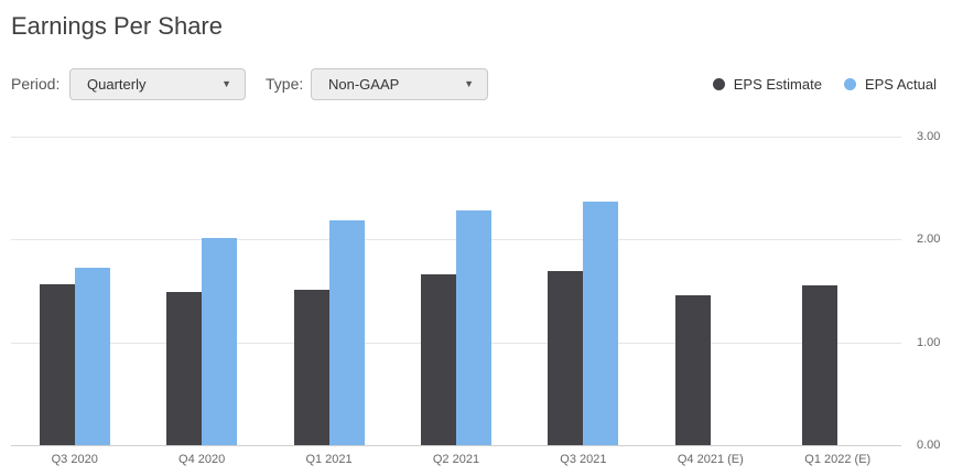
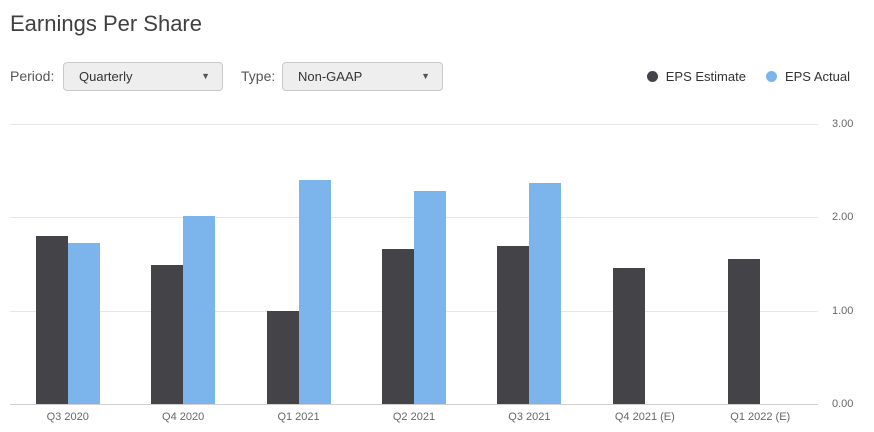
EPS Estimate/Q3 2020: 1.6 -> 1.8
EPS Estimate/Q1 2021: 1.5 -> 1.0
EPS Actual/Q1 2021: 2.2 -> 2.4
